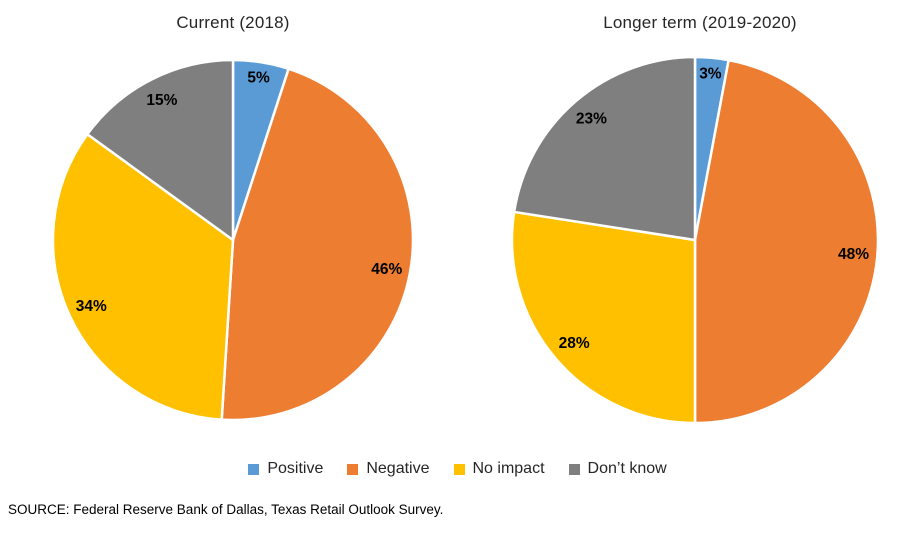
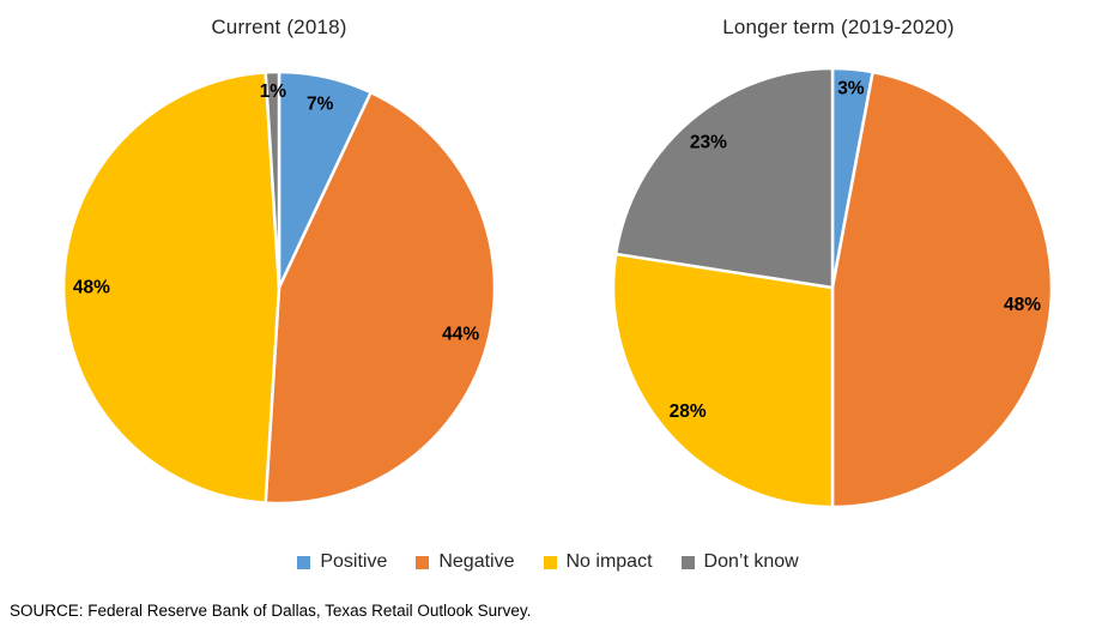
Current (2018)/Positive: 5% -> 7%
Current (2018)/Negative: 46% -> 44%
Current (2018)/No impact: 34% -> 48%
Current (2018)/Don’t know: 15% -> 1%
